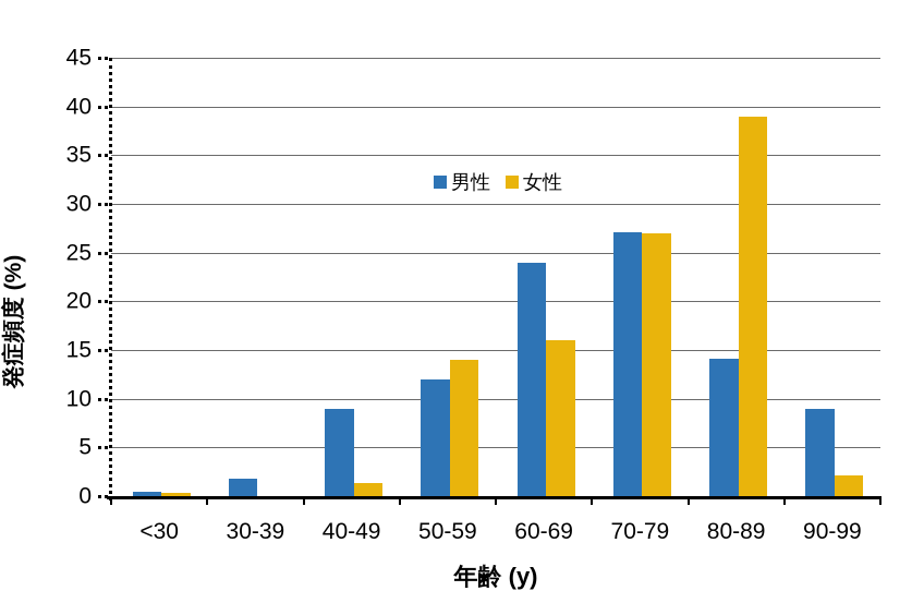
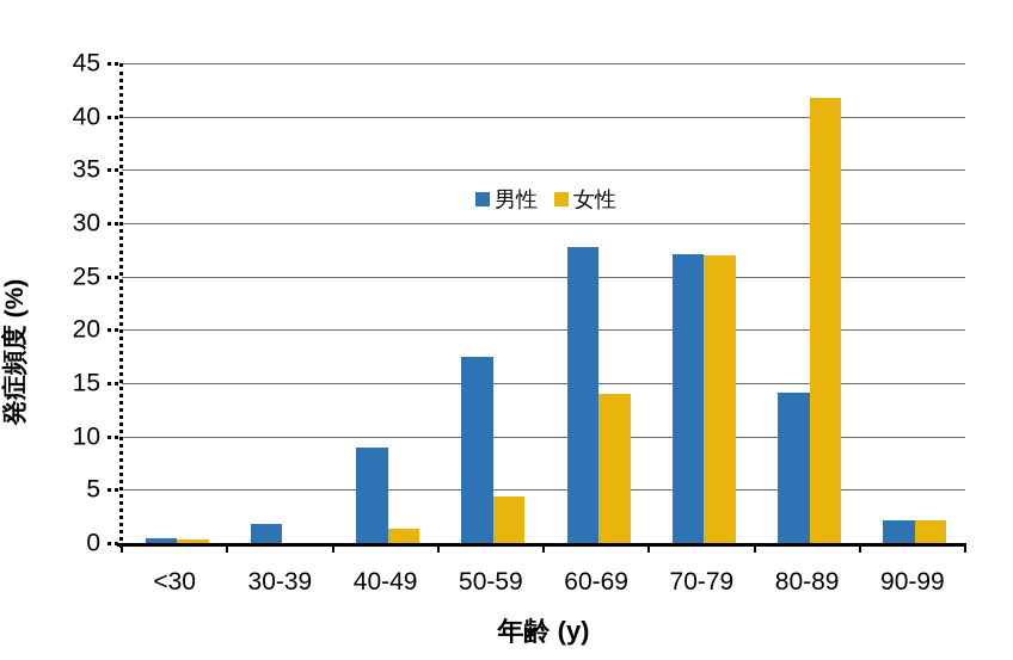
男性/50-59: 12 -> 18
女性/50-59: 14 -> 4
男性/60-69: 24 -> 28
女性/60-69: 16 -> 14
女性/80-89: 39 -> 42
男性/90-99: 9 -> 2
